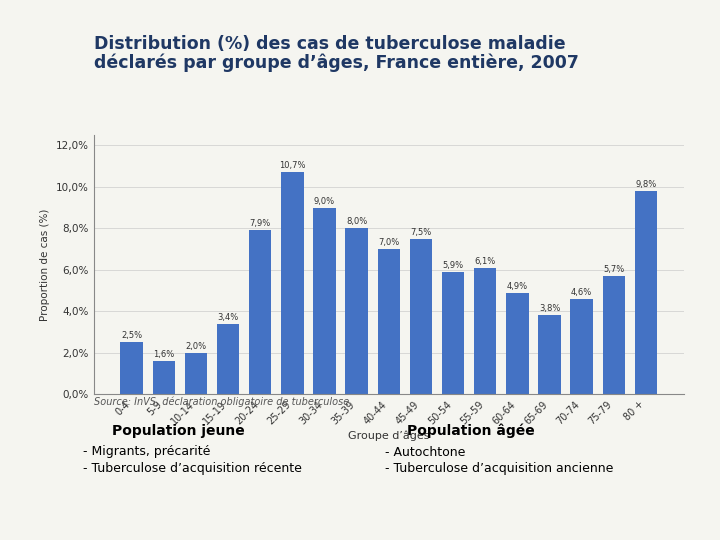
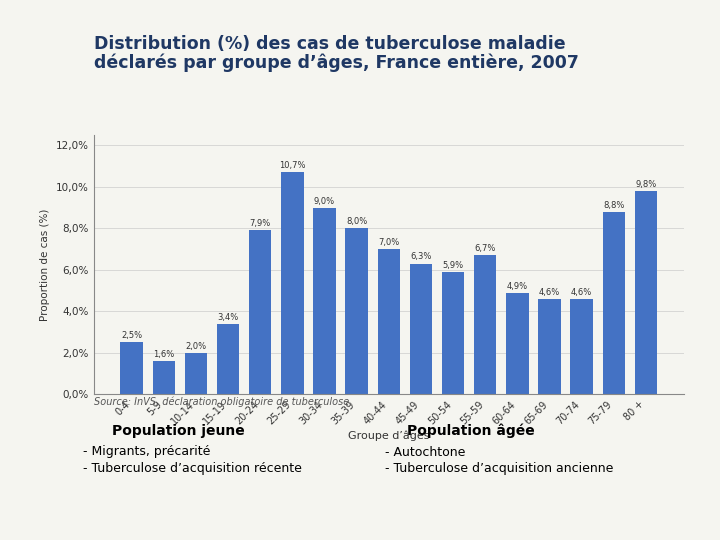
45-49: 7,5% -> 6,3%
55-59: 6,1% -> 6,7%
65-69: 3,8% -> 4,6%
75-79: 5,7% -> 8,8%
